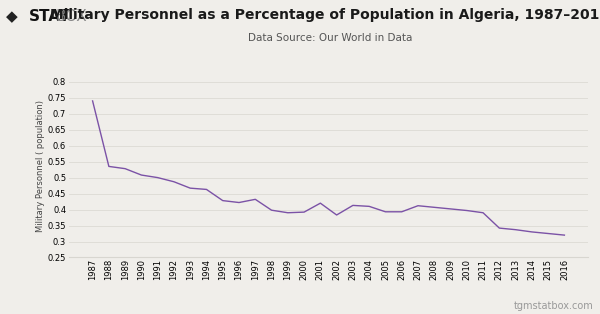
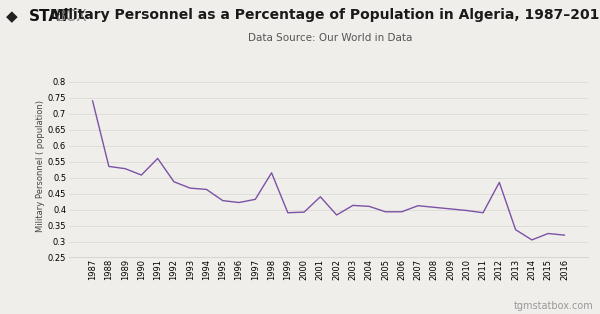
1991: 0.500 -> 0.560
1998: 0.398 -> 0.515
2001: 0.420 -> 0.440
2012: 0.342 -> 0.485
2014: 0.330 -> 0.305
